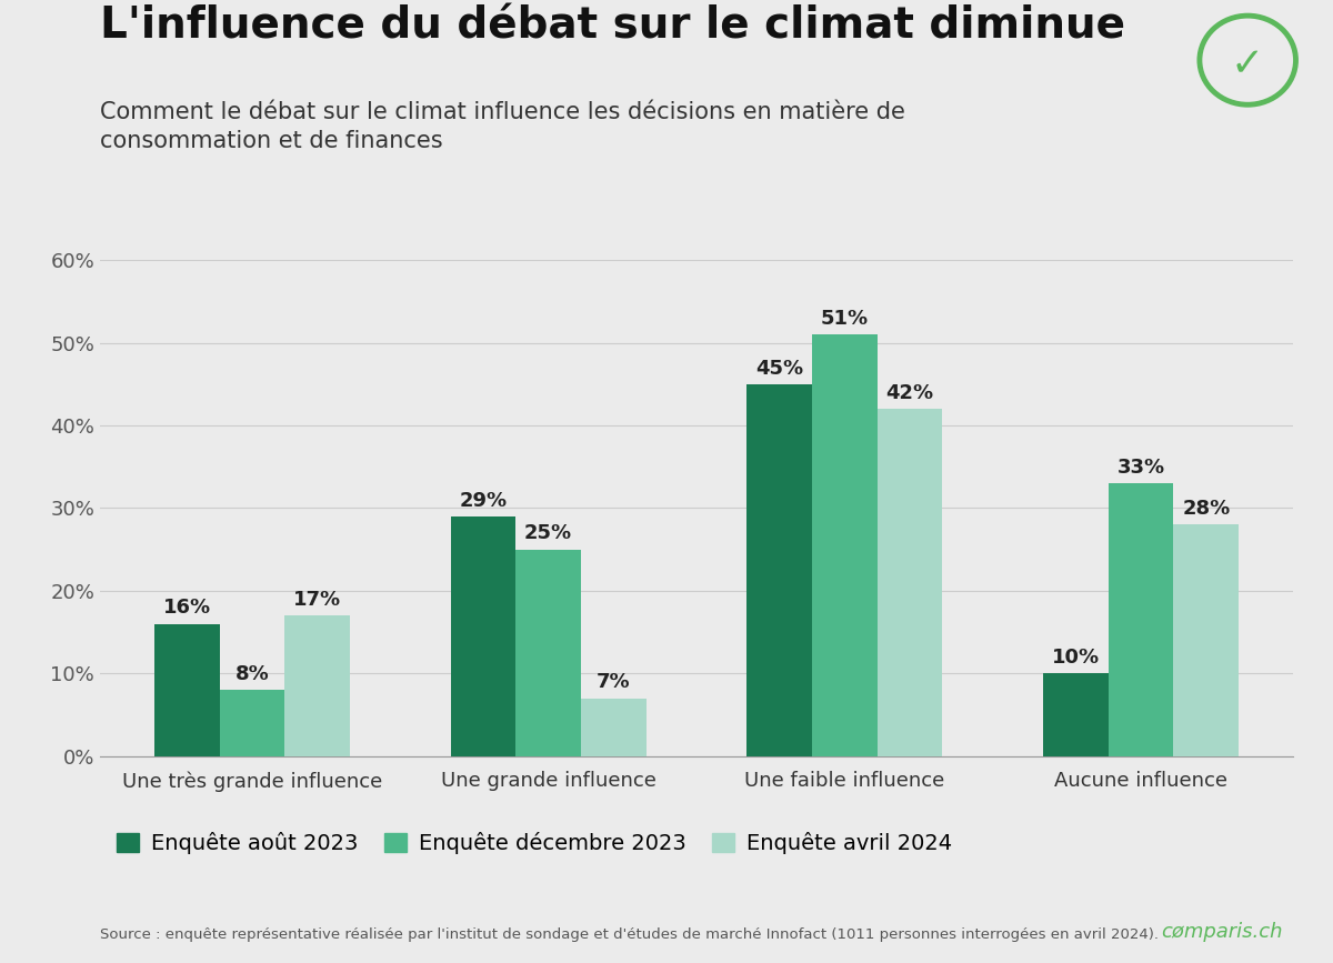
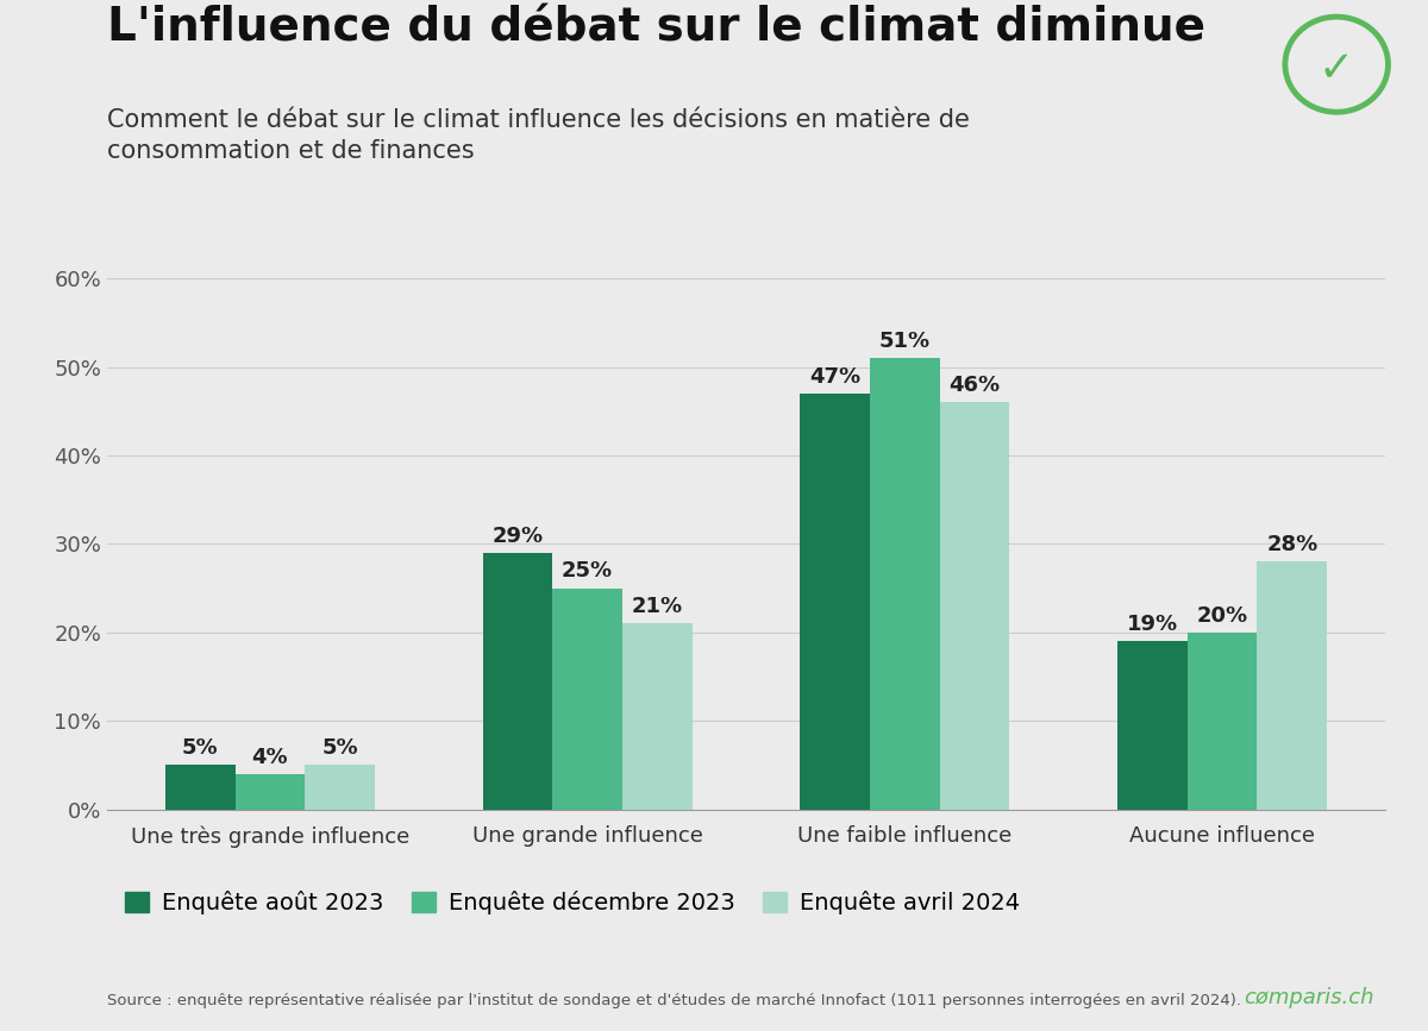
Enquête août 2023/Une très grande influence: 16% -> 5%
Enquête décembre 2023/Une très grande influence: 8% -> 4%
Enquête avril 2024/Une très grande influence: 17% -> 5%
Enquête avril 2024/Une grande influence: 7% -> 21%
Enquête août 2023/Une faible influence: 45% -> 47%
Enquête avril 2024/Une faible influence: 42% -> 46%
Enquête août 2023/Aucune influence: 10% -> 19%
Enquête décembre 2023/Aucune influence: 33% -> 20%
